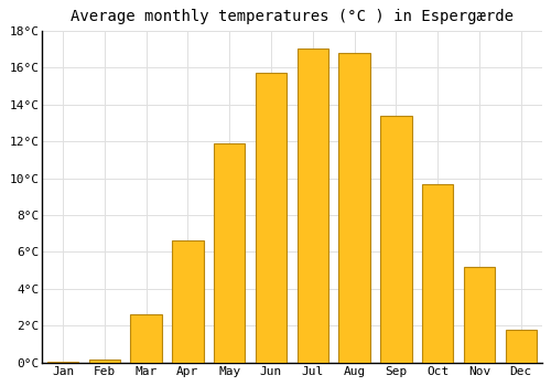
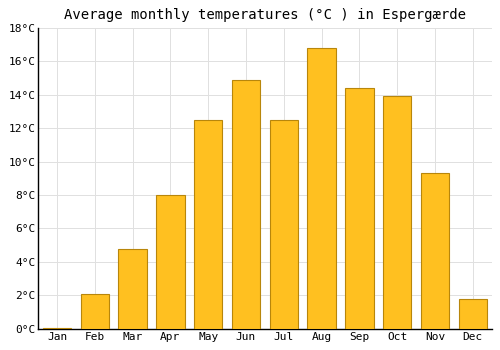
Feb: 0.2°C -> 2.1°C
Mar: 2.6°C -> 4.8°C
Apr: 6.6°C -> 8.0°C
May: 11.9°C -> 12.5°C
Jun: 15.7°C -> 14.9°C
Jul: 17.0°C -> 12.5°C
Sep: 13.4°C -> 14.4°C
Oct: 9.7°C -> 13.9°C
Nov: 5.2°C -> 9.3°C
